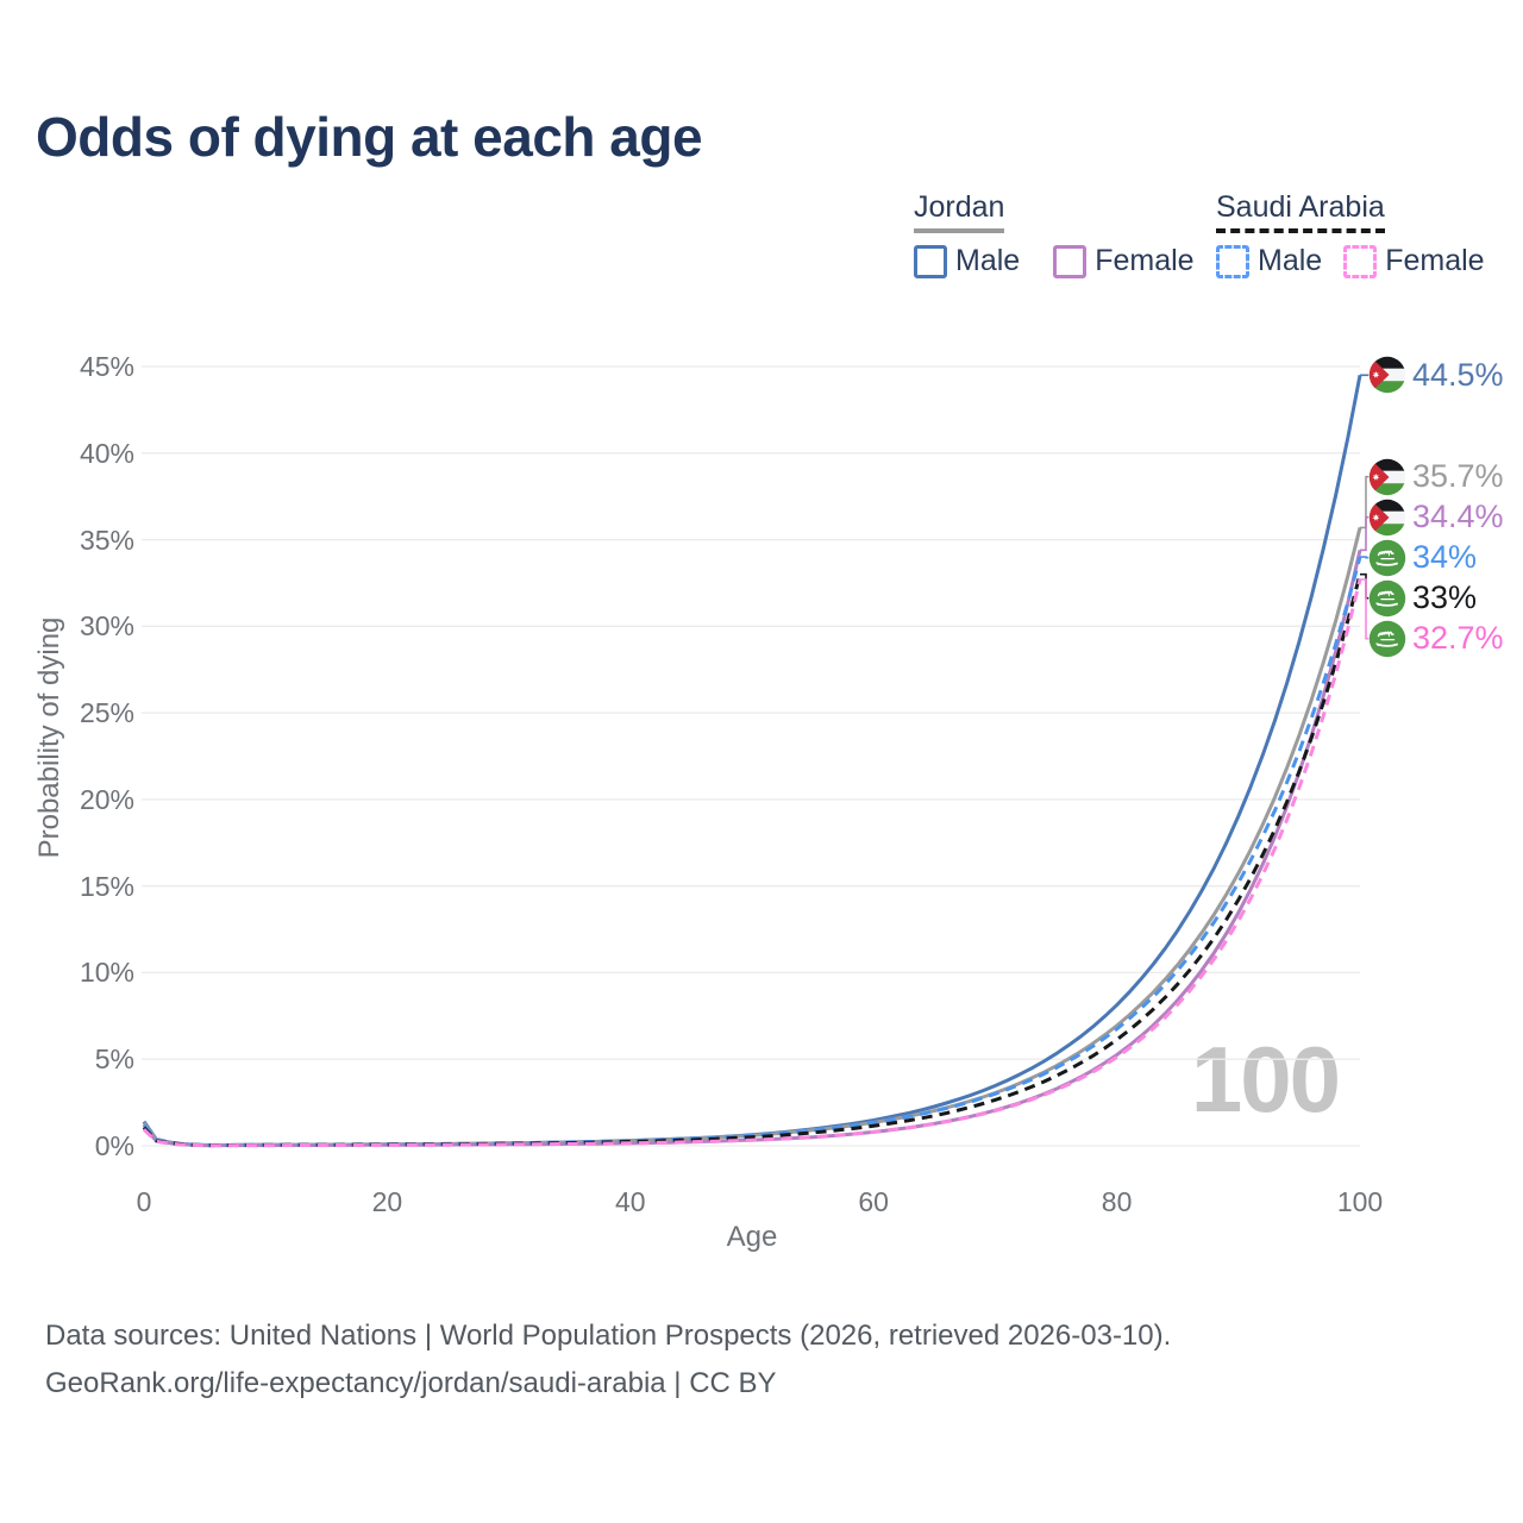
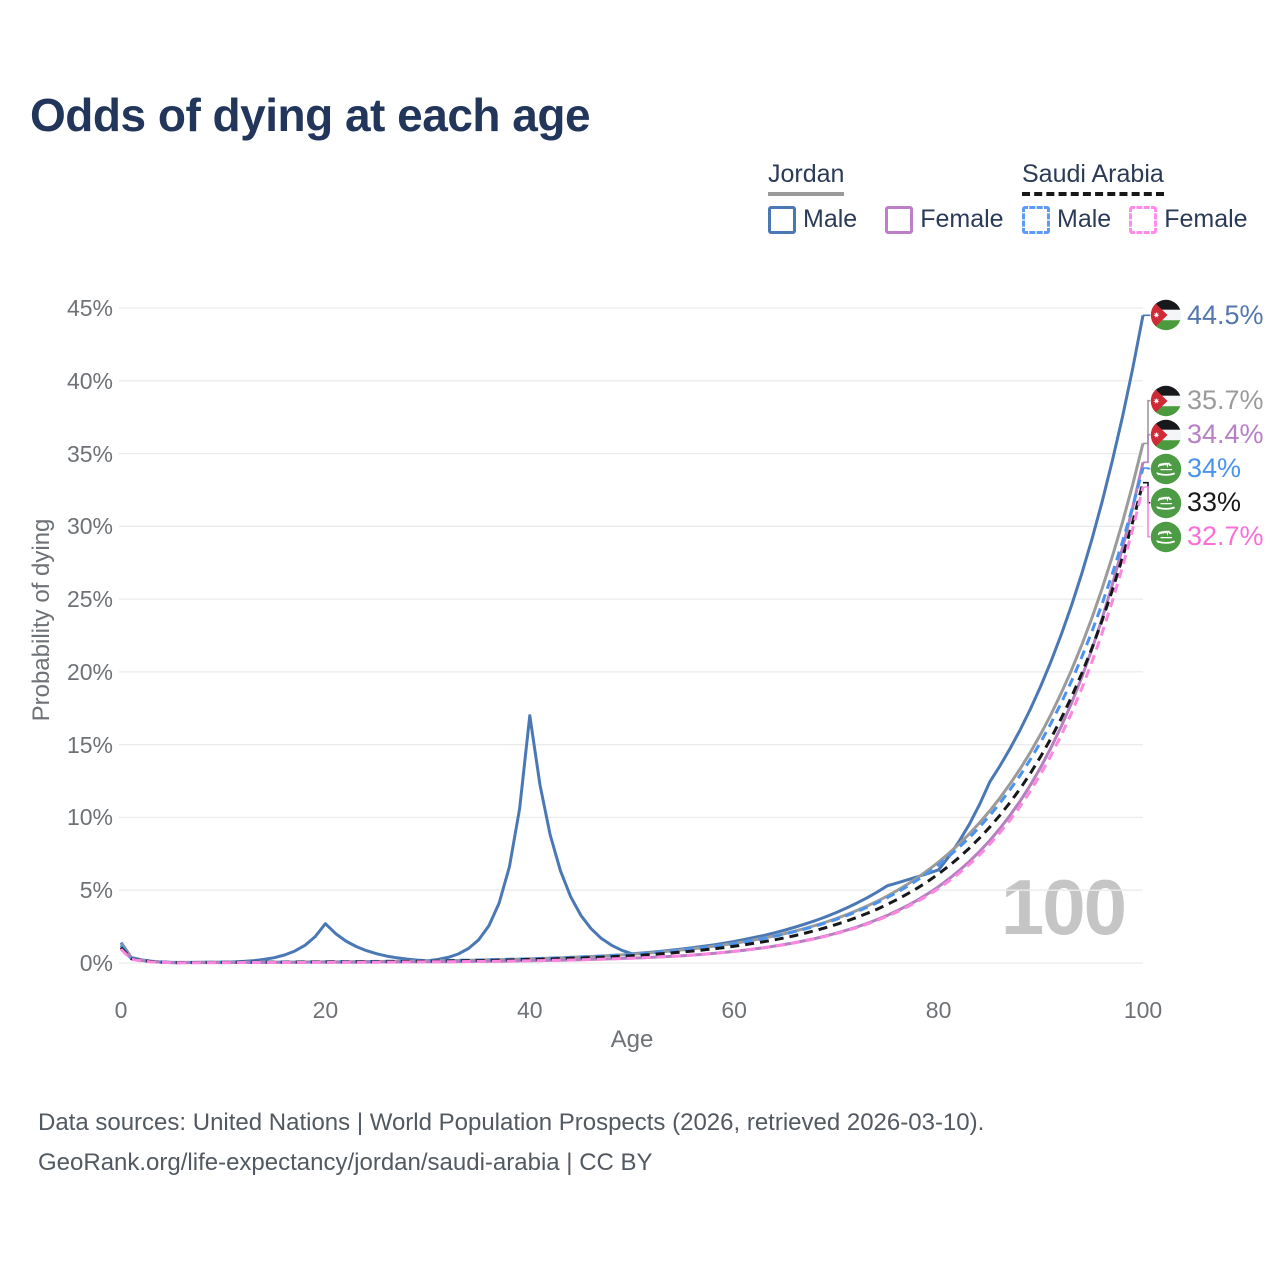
Jordan Male/20: 0.1% -> 2.7%
Jordan Male/40: 0.3% -> 17.0%
Jordan Male/80: 8.1% -> 6.4%
